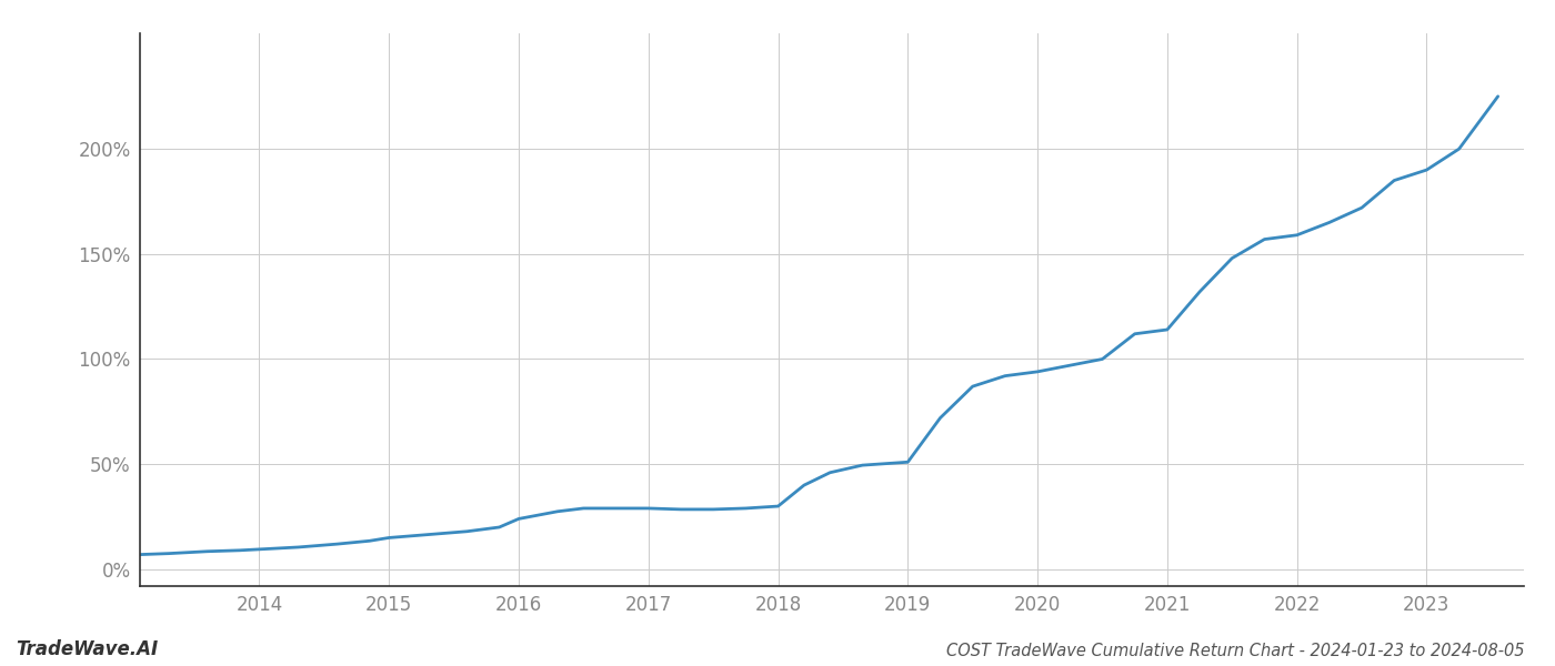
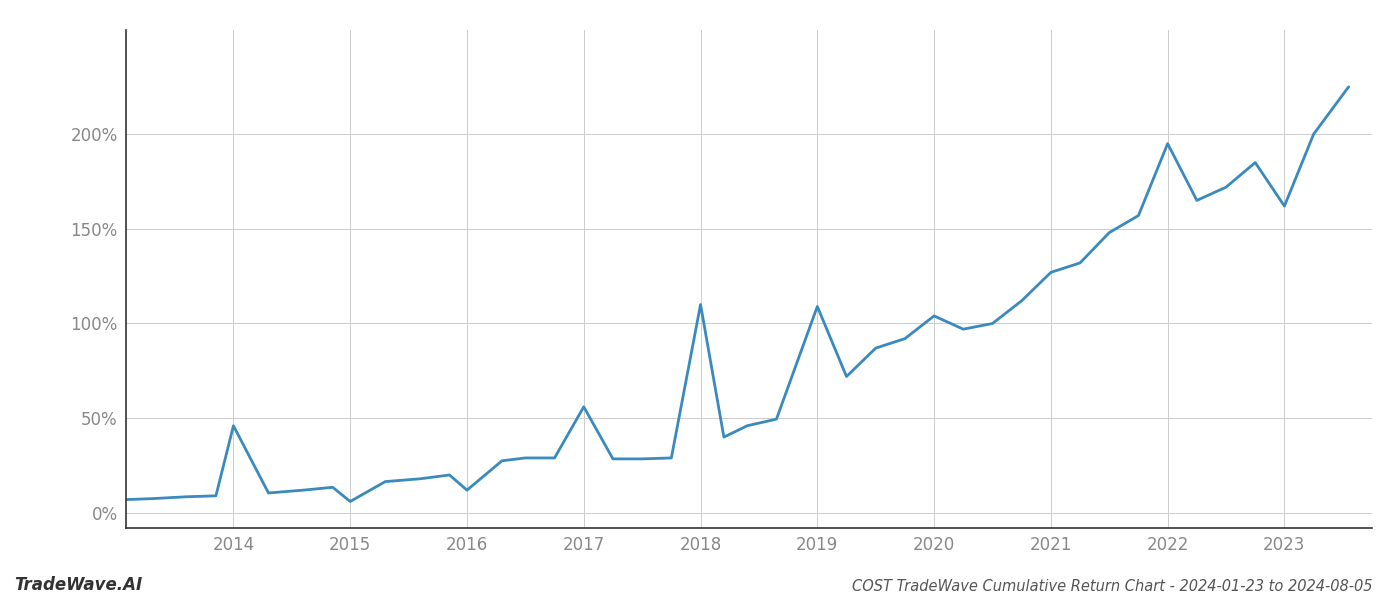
2014: 10% -> 46%
2015: 15% -> 6%
2016: 24% -> 12%
2017: 29% -> 56%
2018: 30% -> 110%
2019: 51% -> 109%
2020: 94% -> 104%
2021: 114% -> 127%
2022: 159% -> 195%
2023: 190% -> 162%
